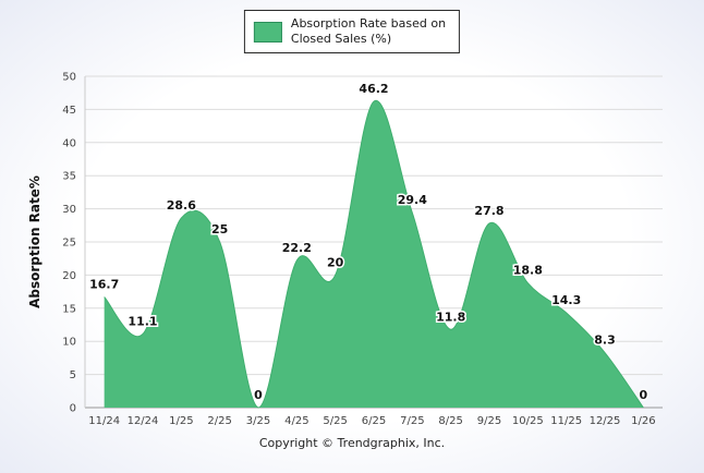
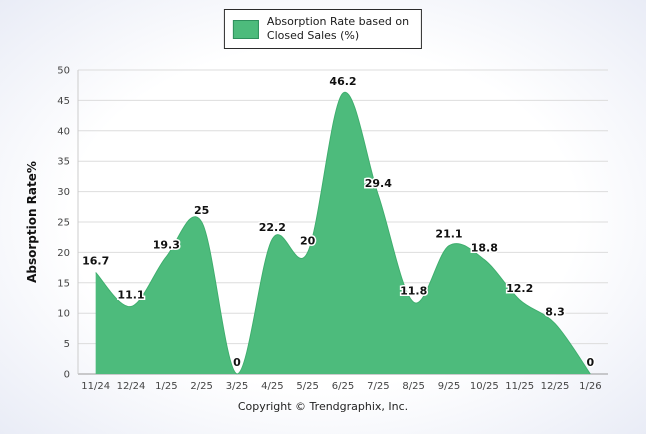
1/25: 28.6 -> 19.3
9/25: 27.8 -> 21.1
11/25: 14.3 -> 12.2
